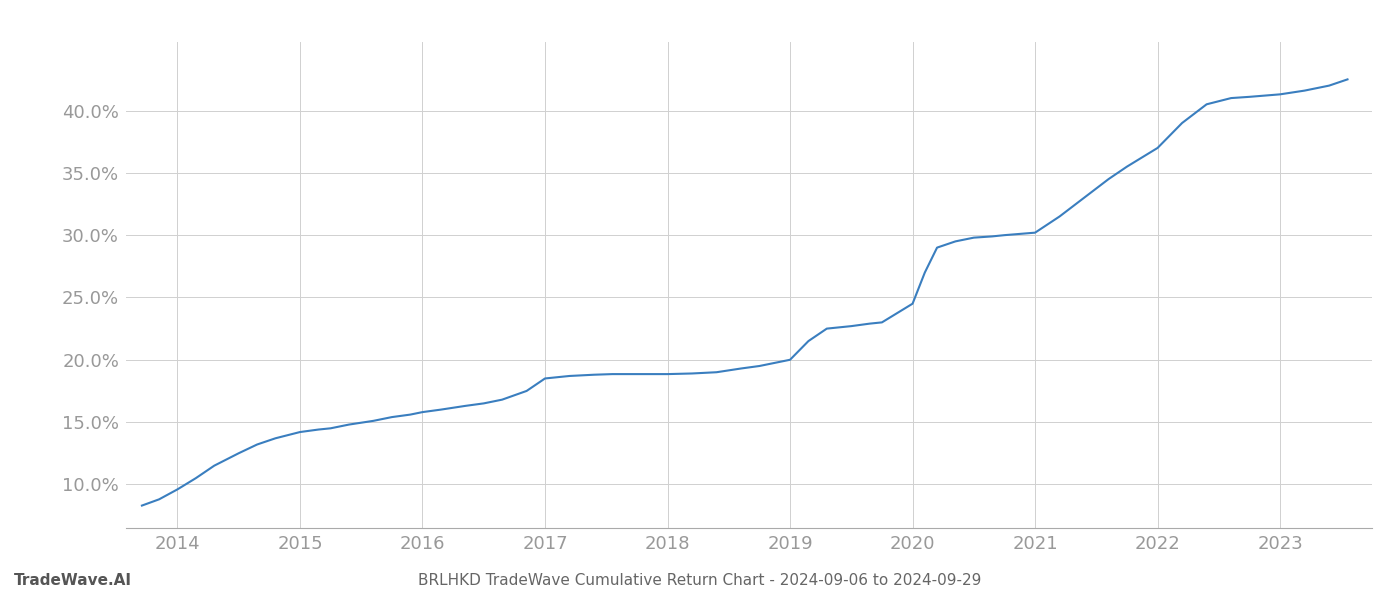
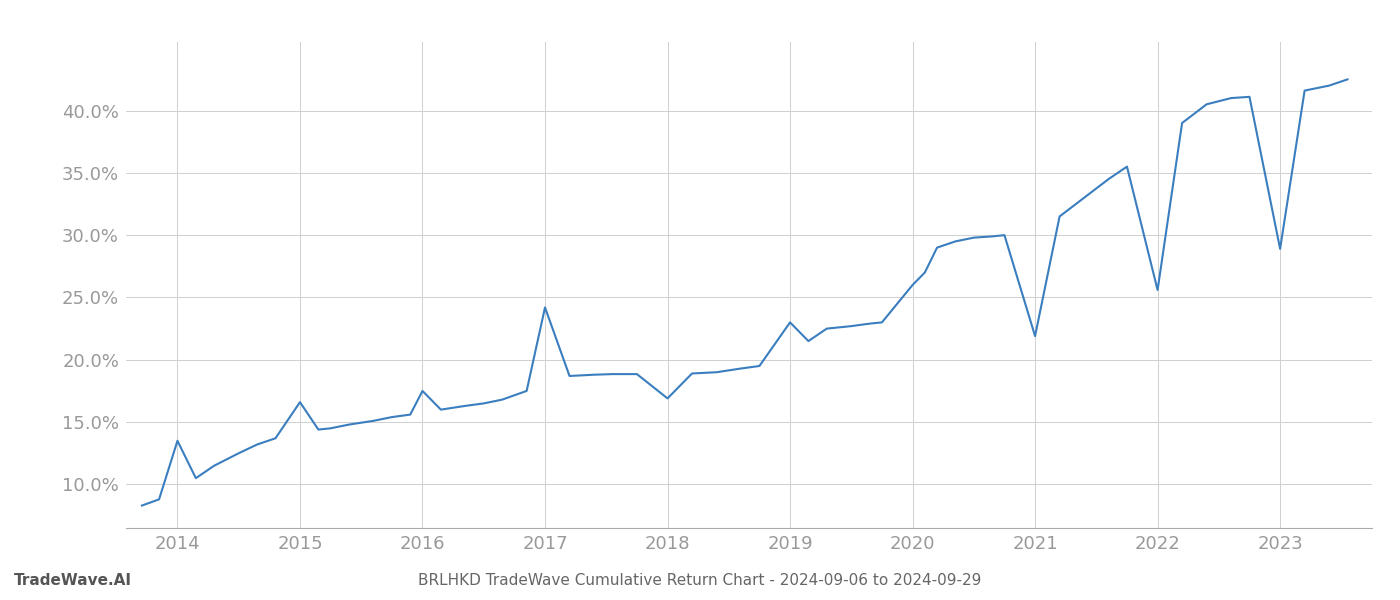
2014: 9.6% -> 13.5%
2015: 14.2% -> 16.6%
2016: 15.8% -> 17.5%
2017: 18.5% -> 24.2%
2018: 18.9% -> 16.9%
2019: 20.0% -> 23.0%
2020: 24.5% -> 26.0%
2021: 30.2% -> 21.9%
2022: 37.0% -> 25.6%
2023: 41.3% -> 28.9%
